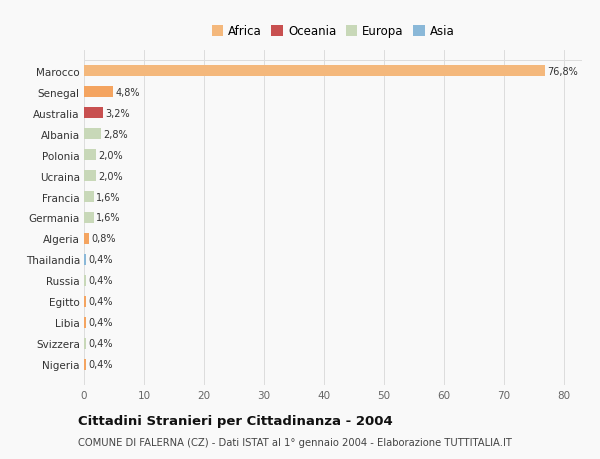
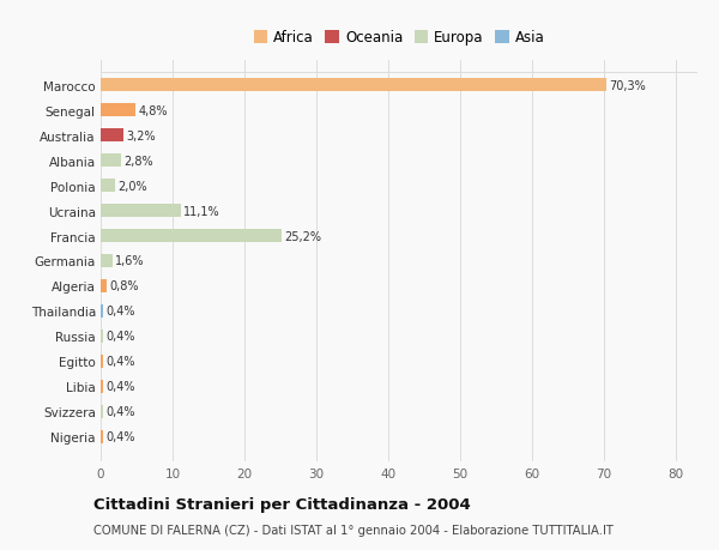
Marocco: 76,8% -> 70,3%
Ucraina: 2,0% -> 11,1%
Francia: 1,6% -> 25,2%
